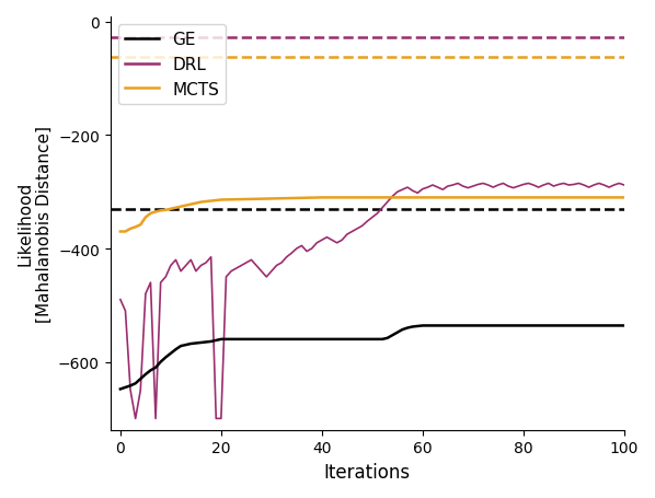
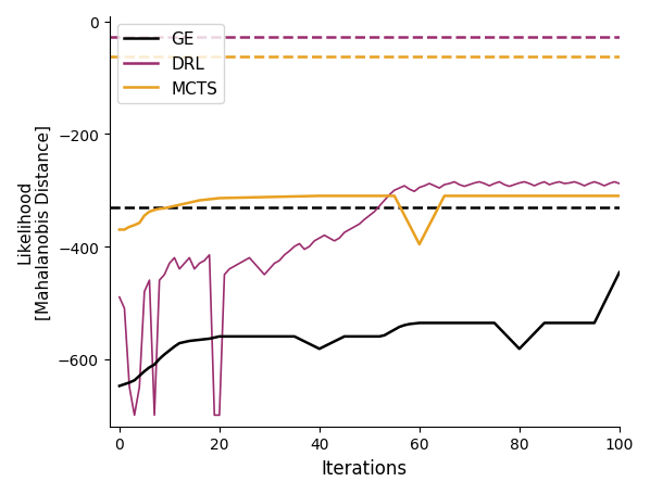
GE/40: -560 -> -582
MCTS/60: -310 -> -396
GE/80: -536 -> -582
GE/100: -536 -> -446
